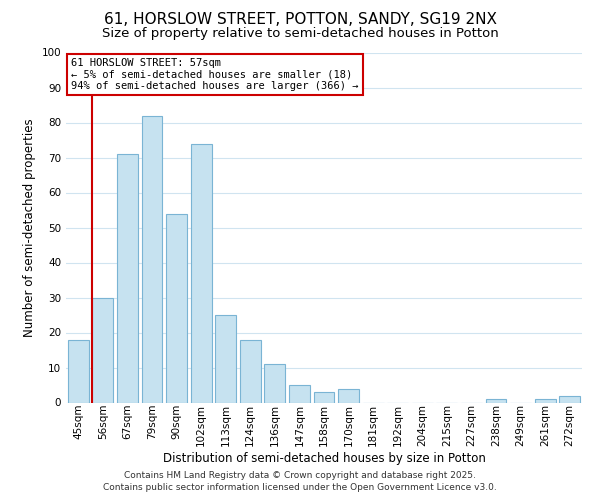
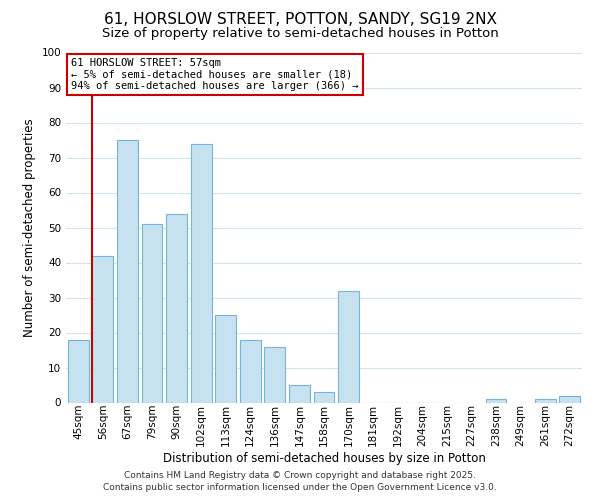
56sqm: 30 -> 42
67sqm: 71 -> 75
79sqm: 82 -> 51
136sqm: 11 -> 16
170sqm: 4 -> 32
